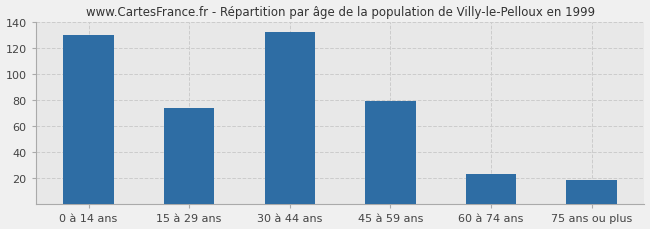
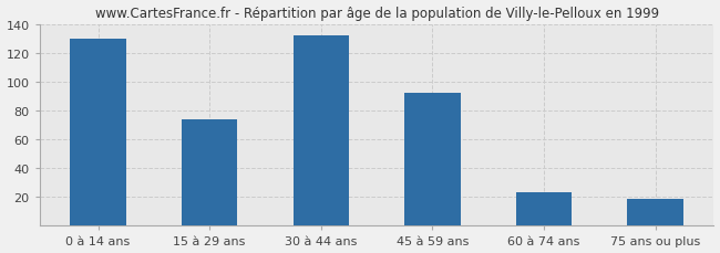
45 à 59 ans: 79 -> 92
